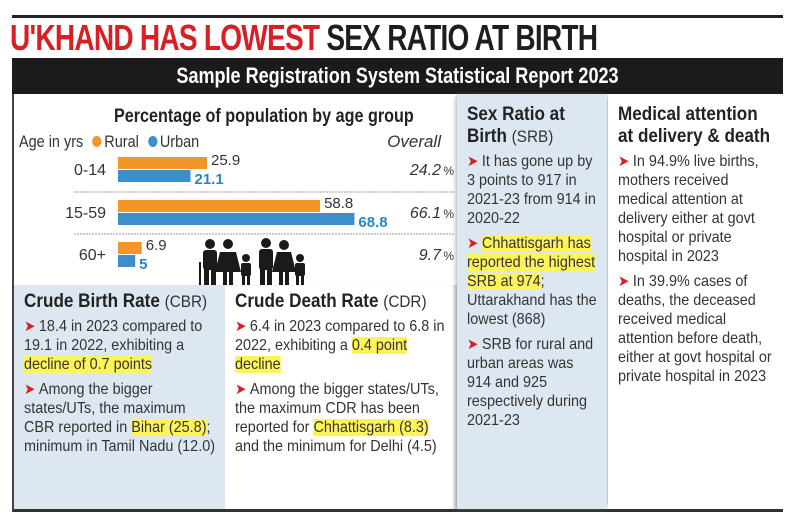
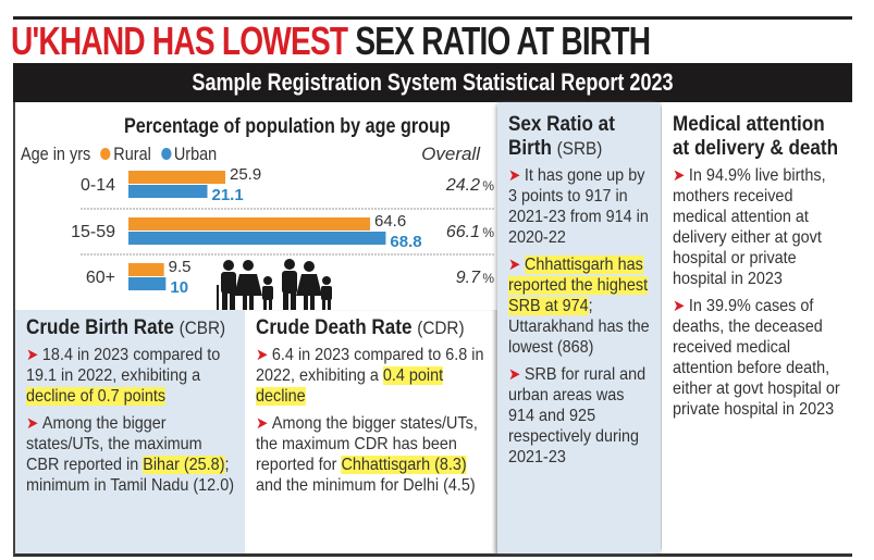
Rural/15-59: 58.8 -> 64.6
Rural/60+: 6.9 -> 9.5
Urban/60+: 5 -> 10
